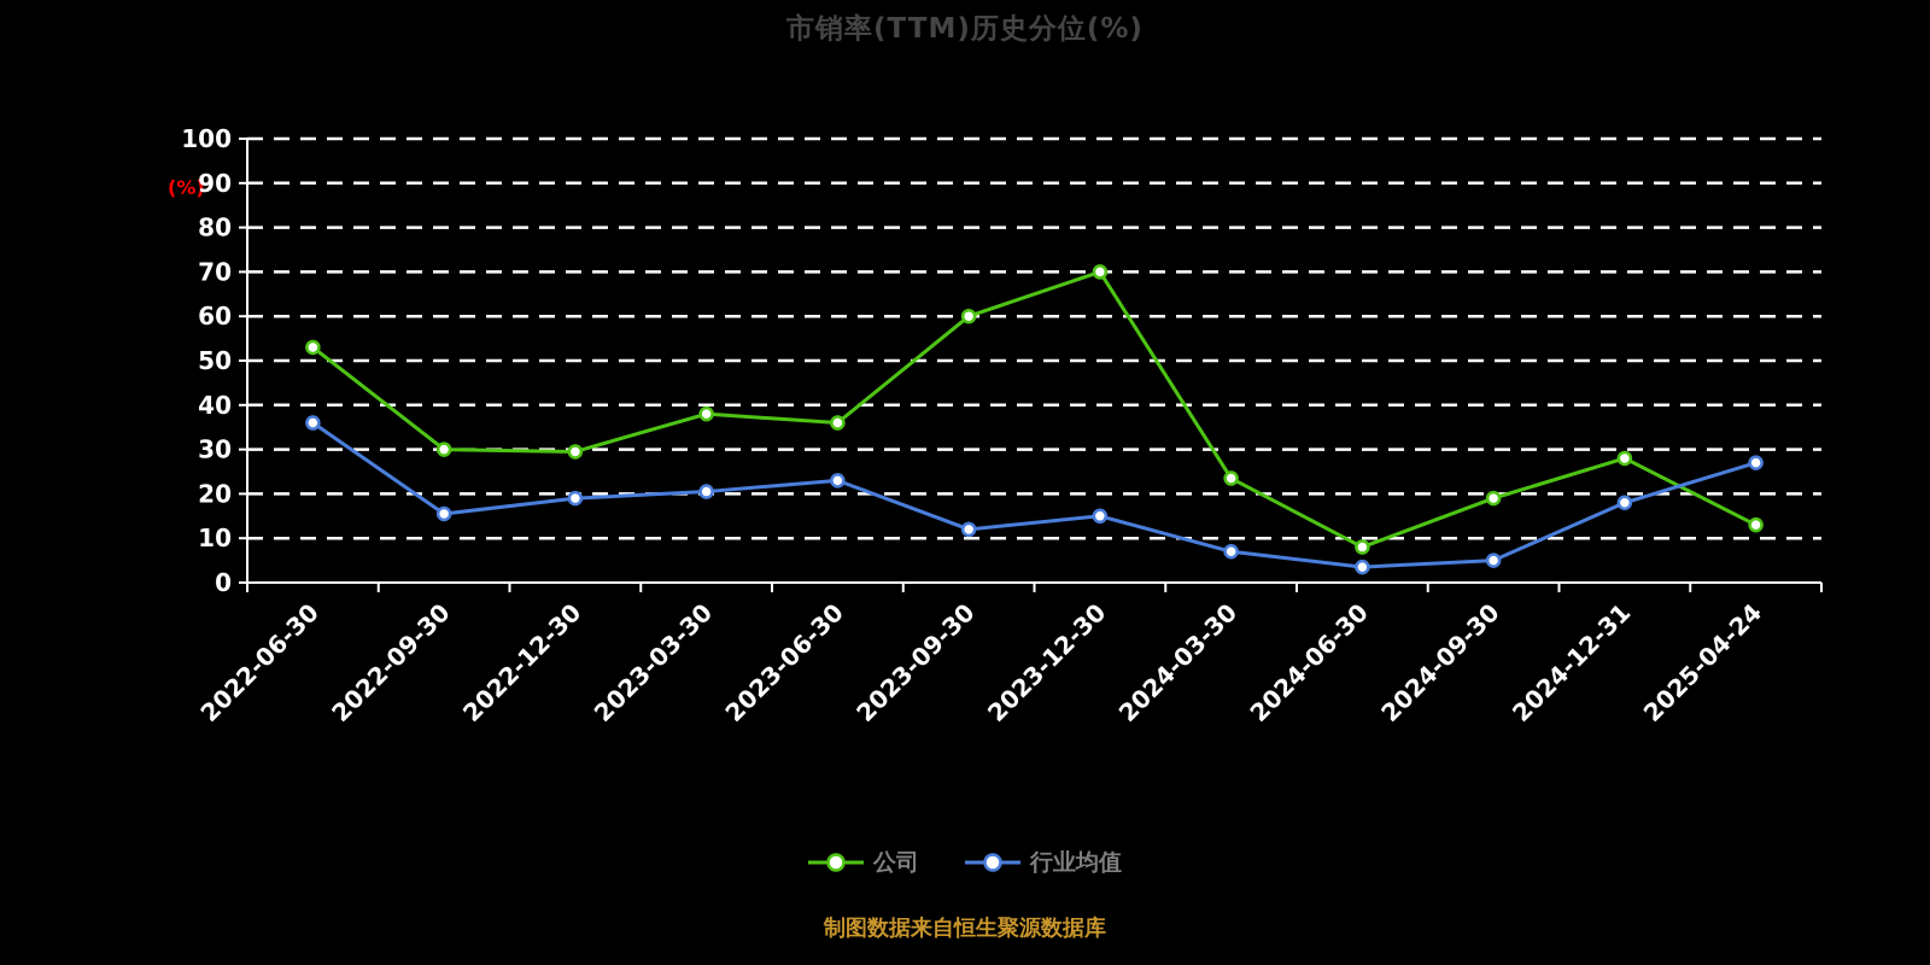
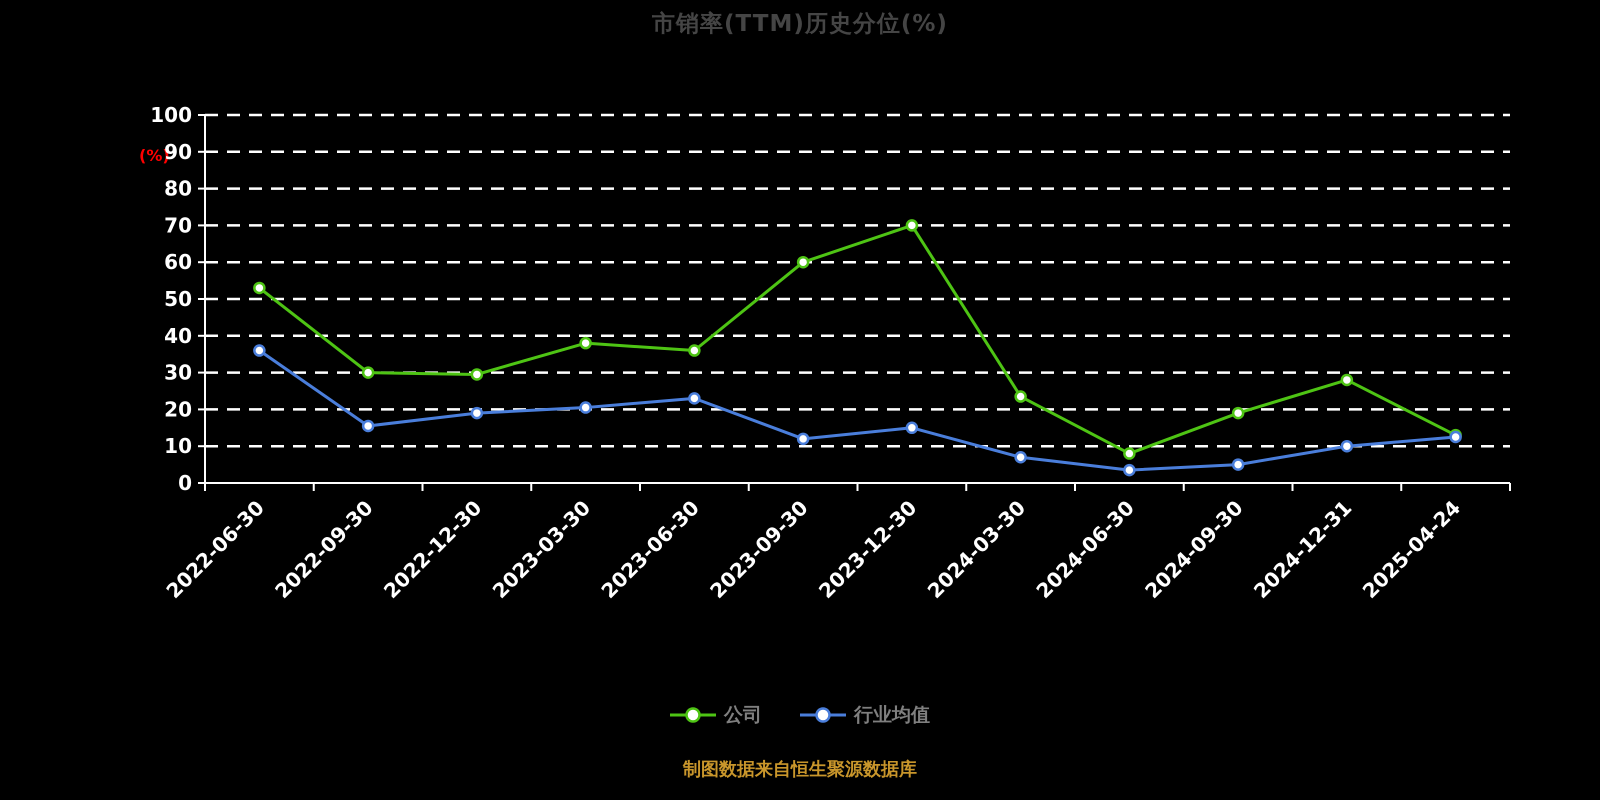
行业均值/2024-12-31: 18 -> 10
行业均值/2025-04-24: 27 -> 12
